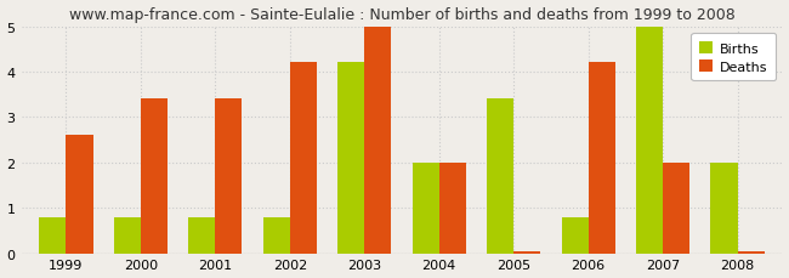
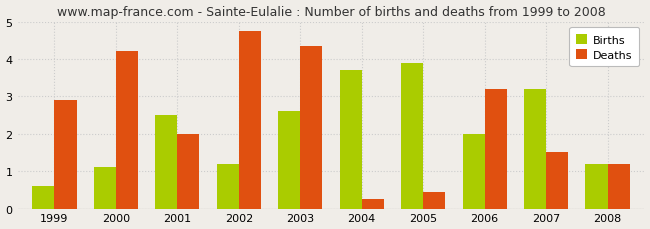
Births/1999: 0.8 -> 0.6
Deaths/1999: 2.60 -> 2.90
Births/2000: 0.8 -> 1.1
Deaths/2000: 3.40 -> 4.20
Births/2001: 0.8 -> 2.5
Deaths/2001: 3.40 -> 2.00
Births/2002: 0.8 -> 1.2
Deaths/2002: 4.20 -> 4.75
Births/2003: 4.2 -> 2.6
Deaths/2003: 5.00 -> 4.35
Births/2004: 2.0 -> 3.7
Deaths/2004: 2.00 -> 0.25
Births/2005: 3.4 -> 3.9
Deaths/2005: 0.05 -> 0.45
Births/2006: 0.8 -> 2.0
Deaths/2006: 4.20 -> 3.20
Births/2007: 5.0 -> 3.2
Deaths/2007: 2.00 -> 1.50
Births/2008: 2.0 -> 1.2
Deaths/2008: 0.05 -> 1.20
